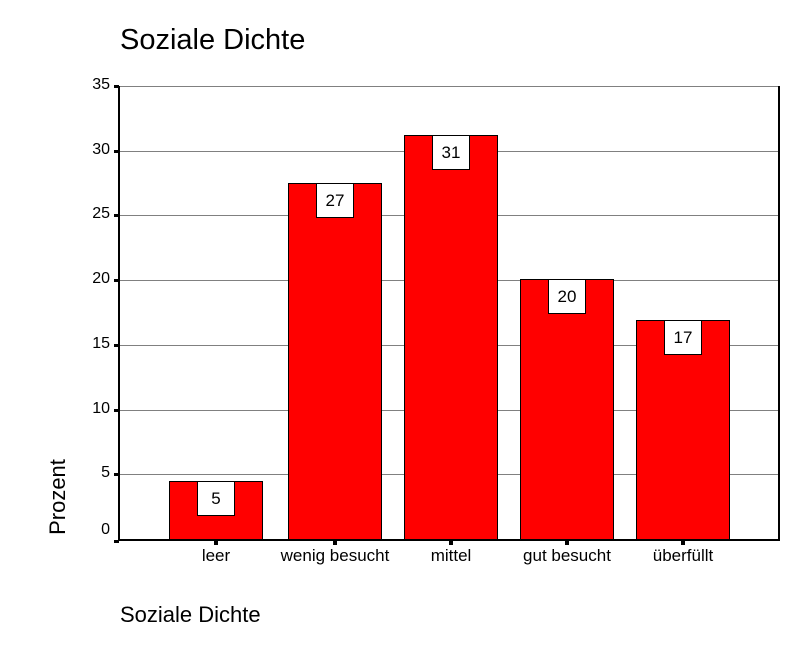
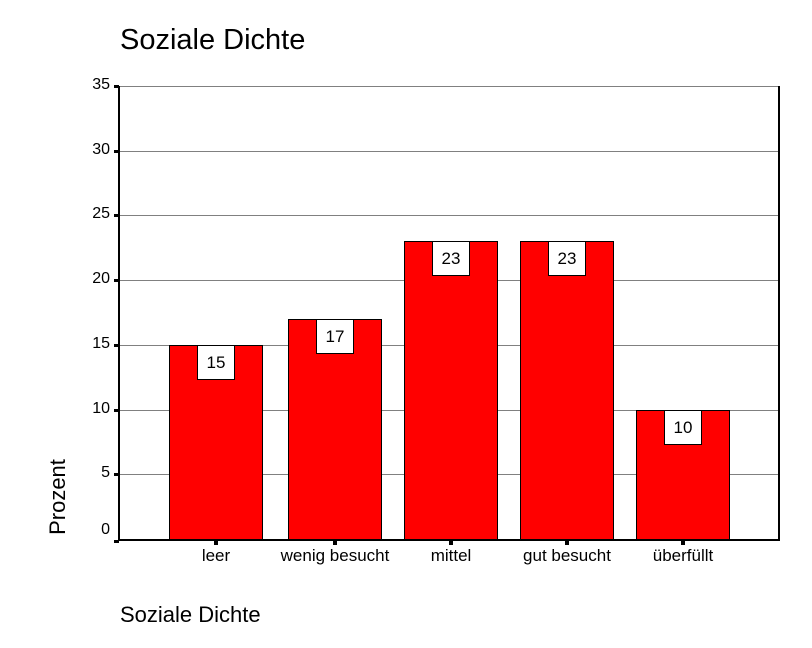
leer: 5 -> 15
wenig besucht: 27 -> 17
mittel: 31 -> 23
gut besucht: 20 -> 23
überfüllt: 17 -> 10
